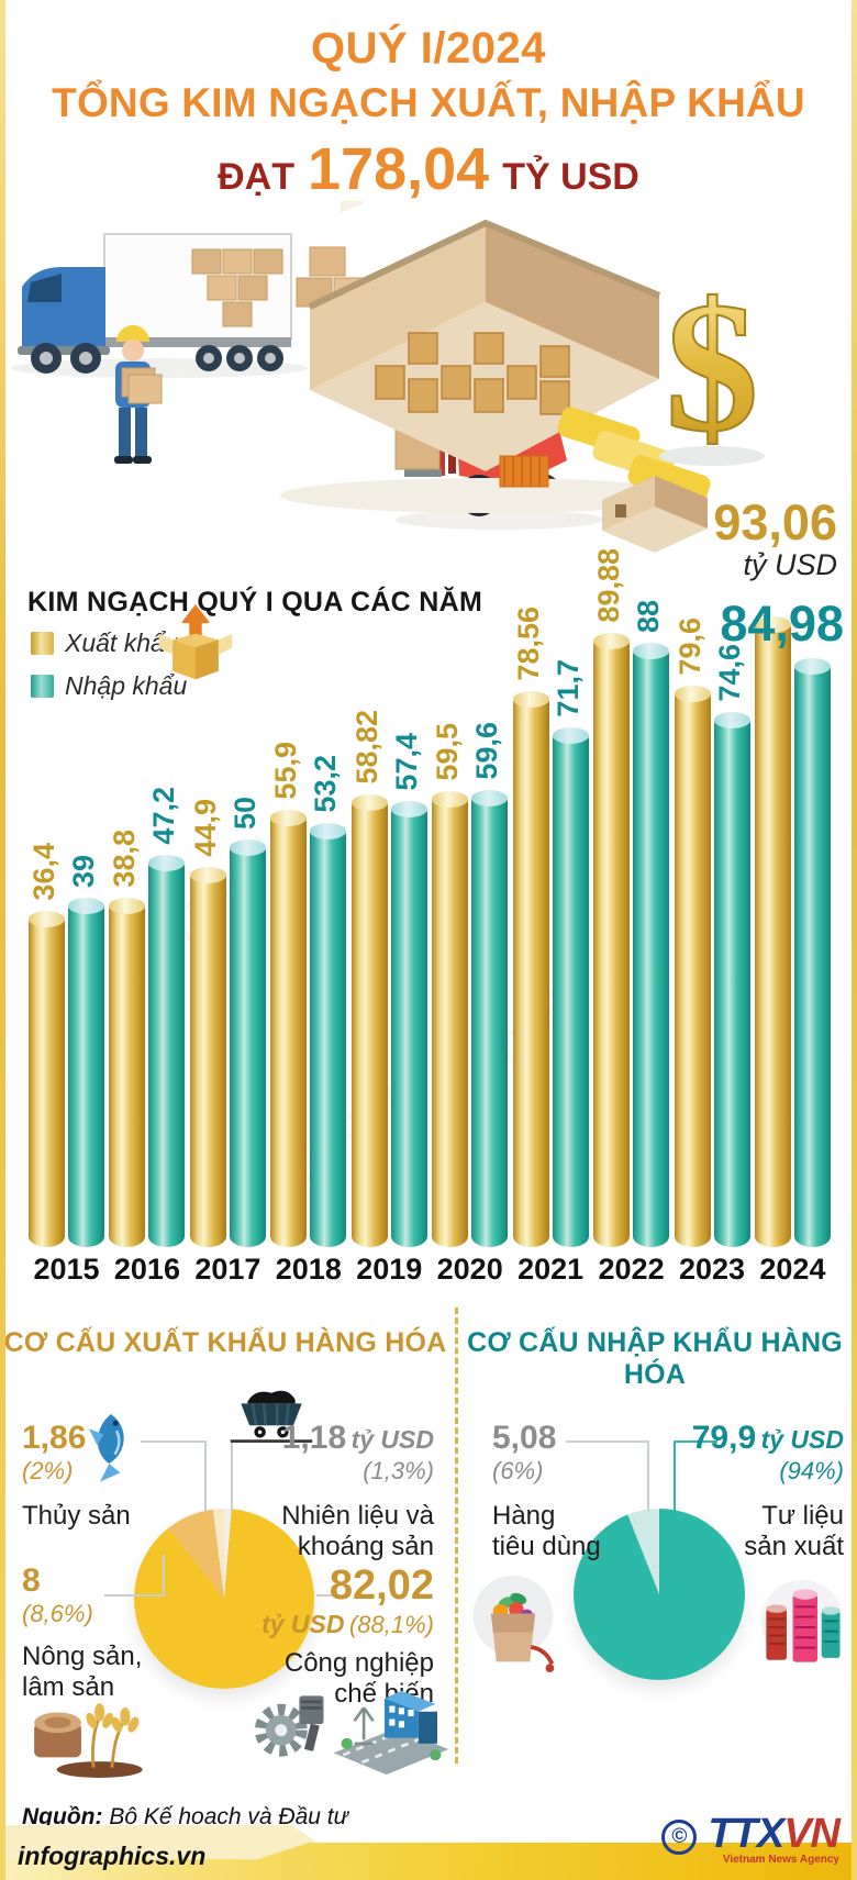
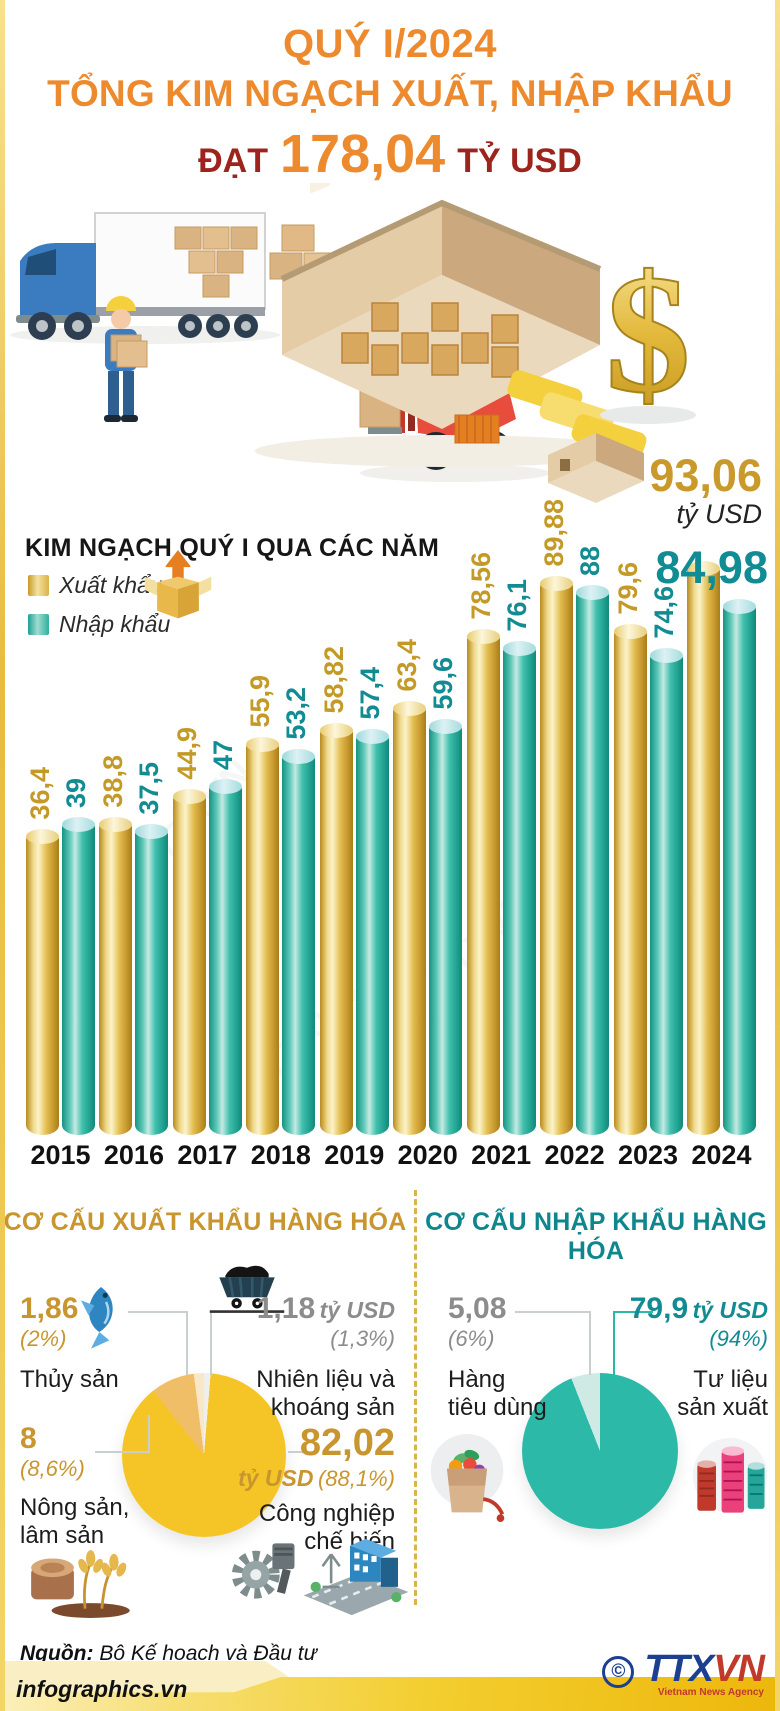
KIM NGẠCH QUÝ I QUA CÁC NĂM/Nhập khẩu/2016: 47,2 -> 37,5
KIM NGẠCH QUÝ I QUA CÁC NĂM/Nhập khẩu/2017: 50 -> 47
KIM NGẠCH QUÝ I QUA CÁC NĂM/Xuất khẩu/2020: 59,5 -> 63,4
KIM NGẠCH QUÝ I QUA CÁC NĂM/Nhập khẩu/2021: 71,7 -> 76,1
